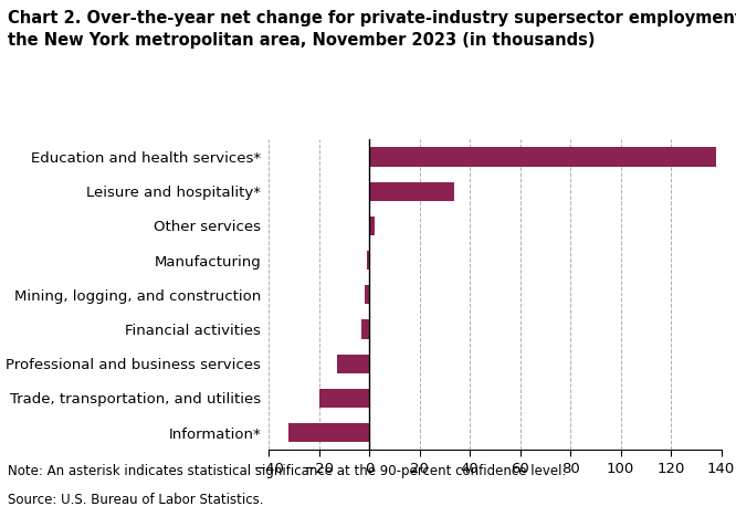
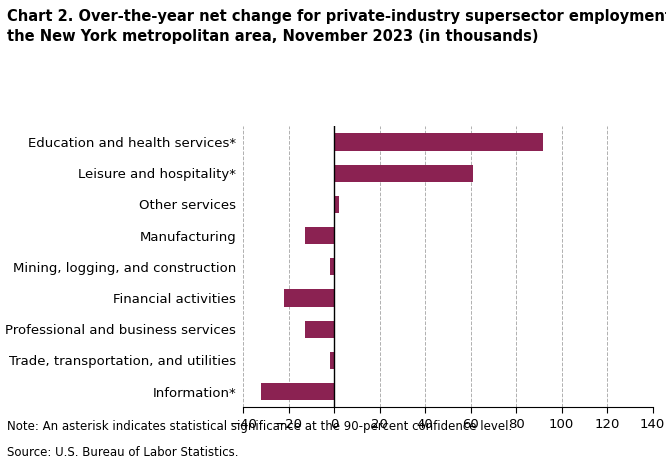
Education and health services*: 138 -> 92
Leisure and hospitality*: 34 -> 61
Manufacturing: -1 -> -13
Financial activities: -3 -> -22
Trade, transportation, and utilities: -20 -> -2
